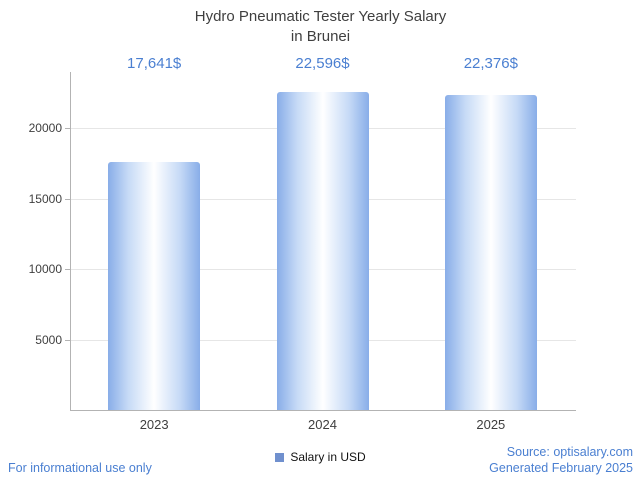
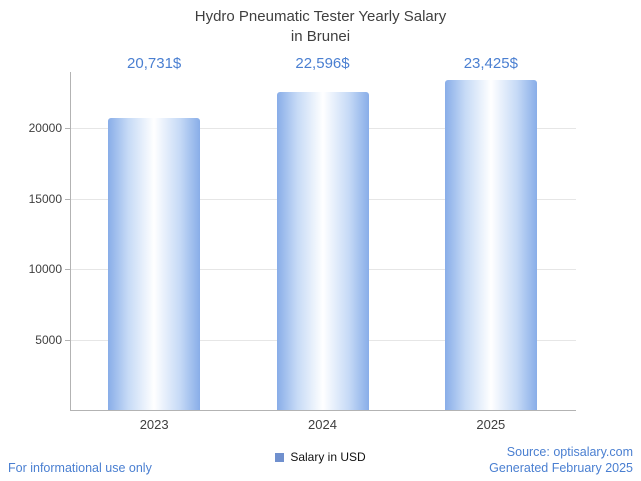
2023: 17,641 -> 20,731
2025: 22,376 -> 23,425
